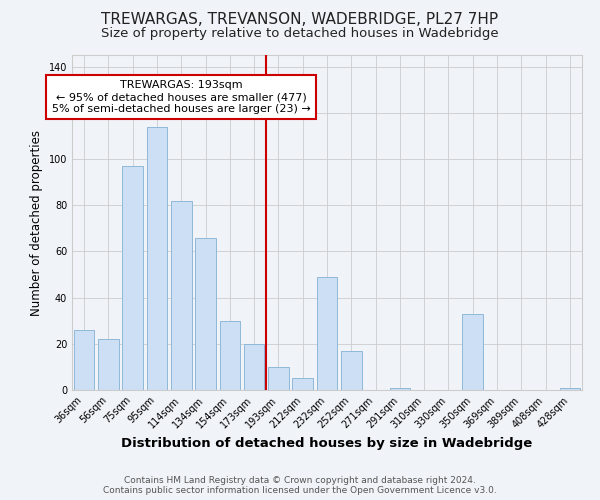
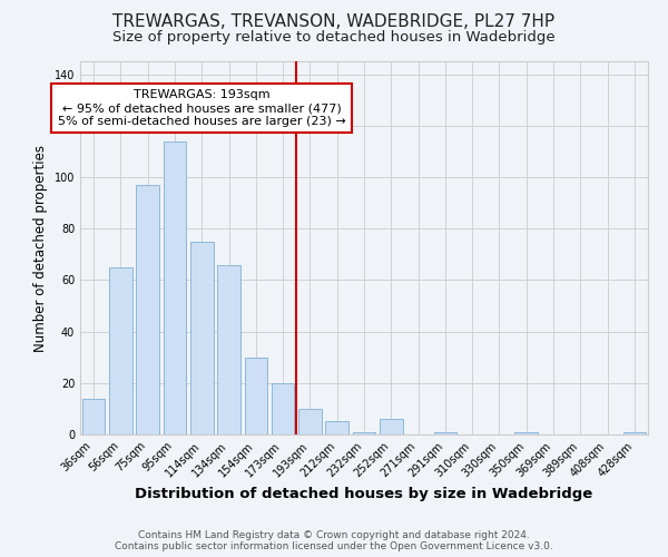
36sqm: 26 -> 14
56sqm: 22 -> 65
114sqm: 82 -> 75
232sqm: 49 -> 1
252sqm: 17 -> 6
350sqm: 33 -> 1
